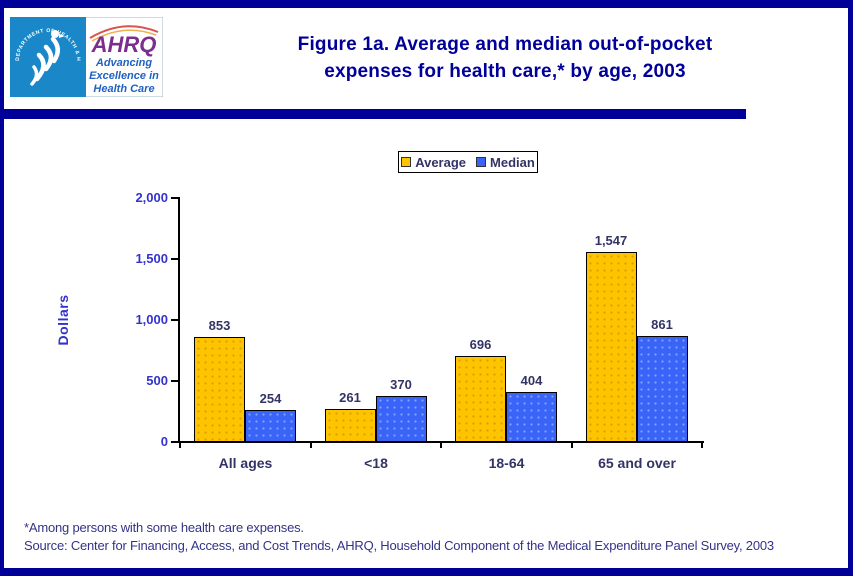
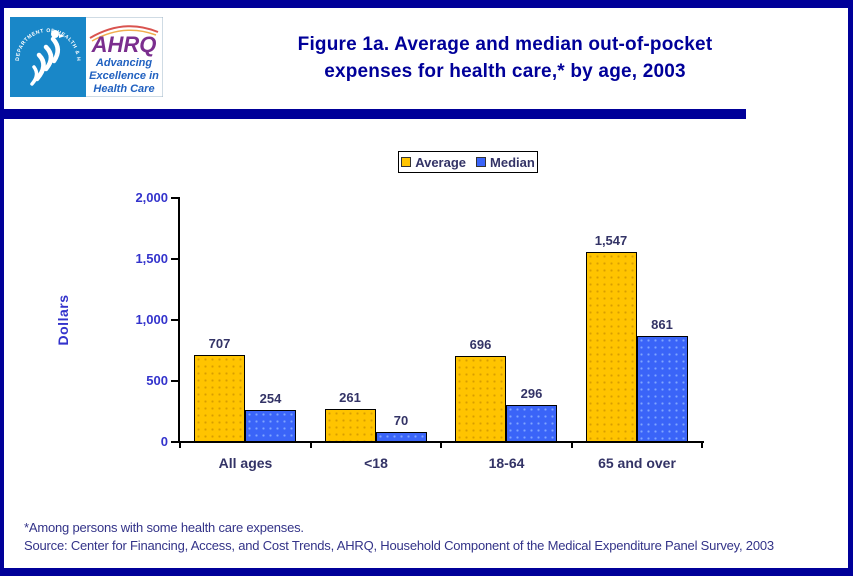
Average/All ages: 853 -> 707
Median/<18: 370 -> 70
Median/18-64: 404 -> 296
